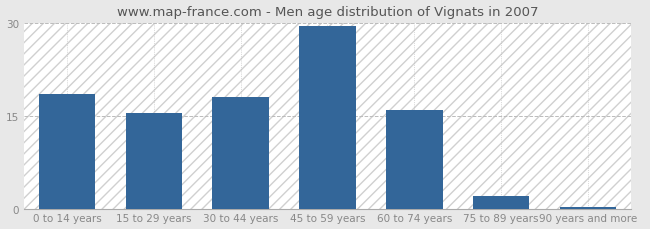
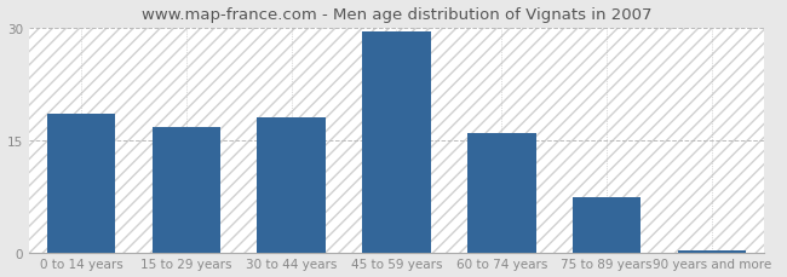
15 to 29 years: 15.5 -> 16.8
75 to 89 years: 2.0 -> 7.4
